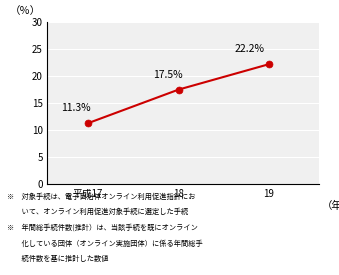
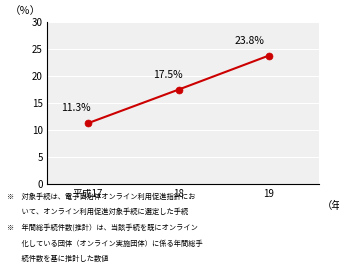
19: 22.2% -> 23.8%
